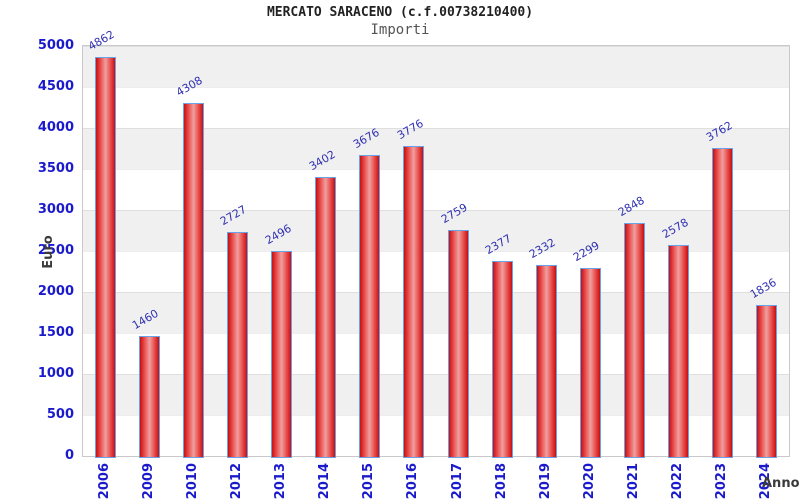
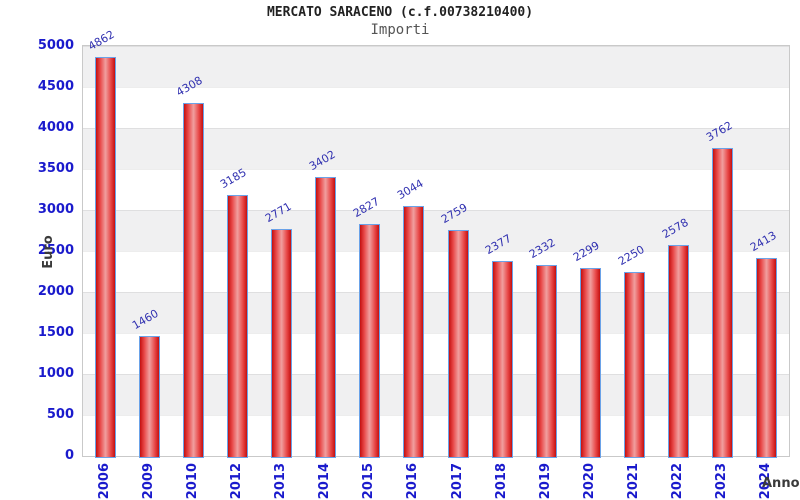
2012: 2727 -> 3185
2013: 2496 -> 2771
2015: 3676 -> 2827
2016: 3776 -> 3044
2021: 2848 -> 2250
2024: 1836 -> 2413
